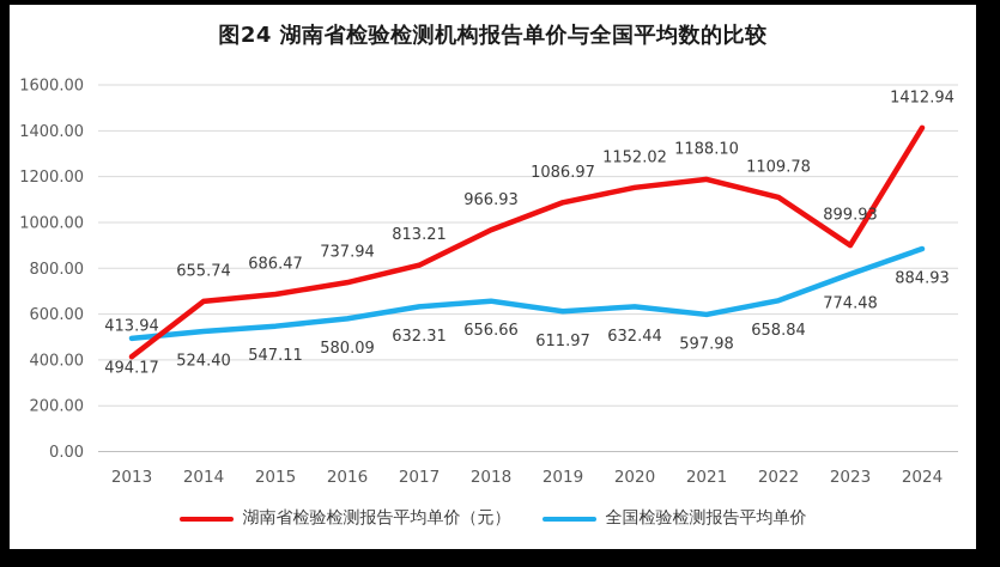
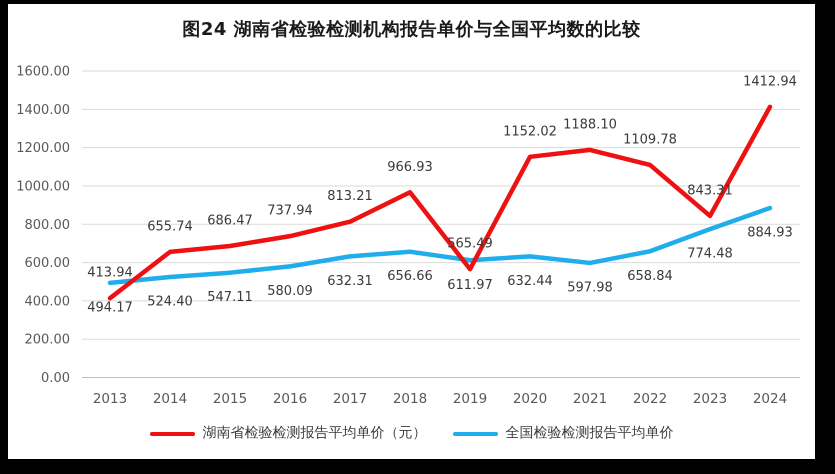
湖南省检验检测报告平均单价（元）/2019: 1086.97 -> 565.49
湖南省检验检测报告平均单价（元）/2023: 899.93 -> 843.31
